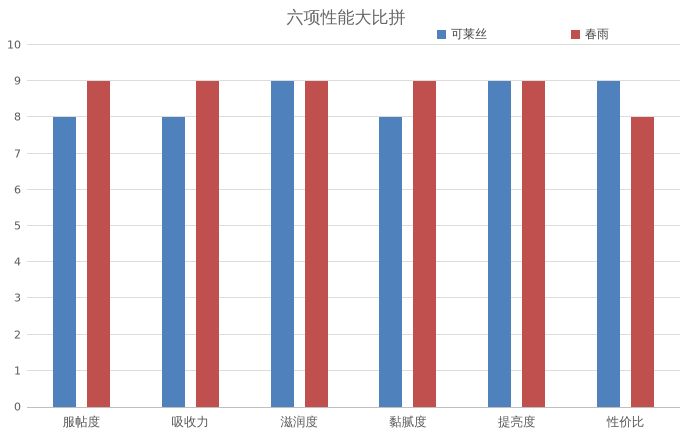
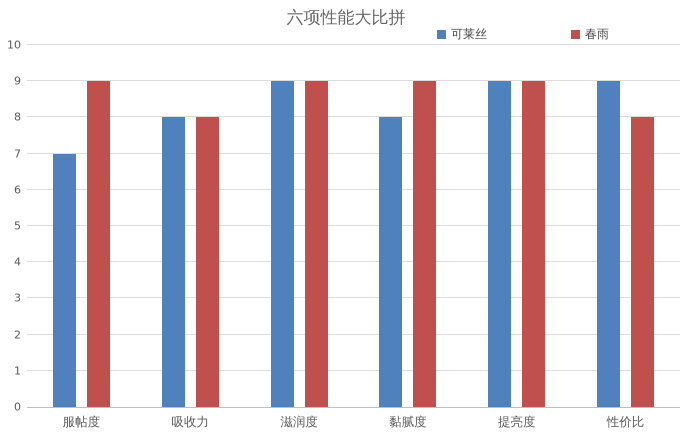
可莱丝/服帖度: 8 -> 7
春雨/吸收力: 9 -> 8
